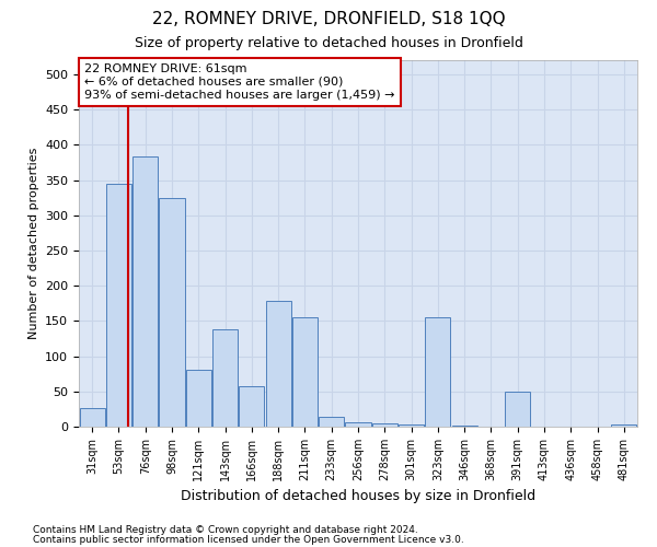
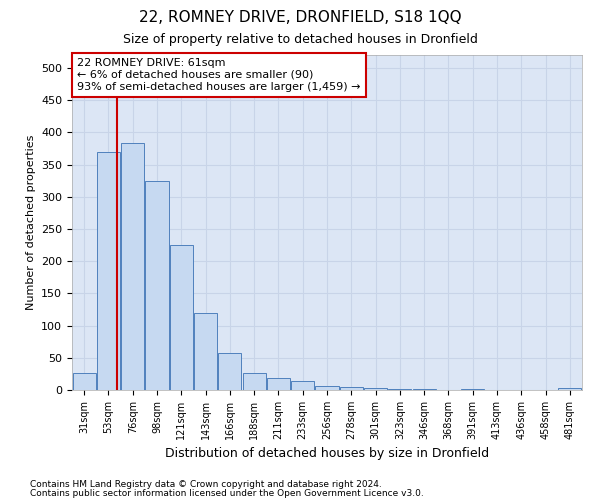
53sqm: 344 -> 370
121sqm: 80 -> 225
143sqm: 138 -> 120
188sqm: 178 -> 27
211sqm: 156 -> 19
323sqm: 156 -> 1
391sqm: 50 -> 1
